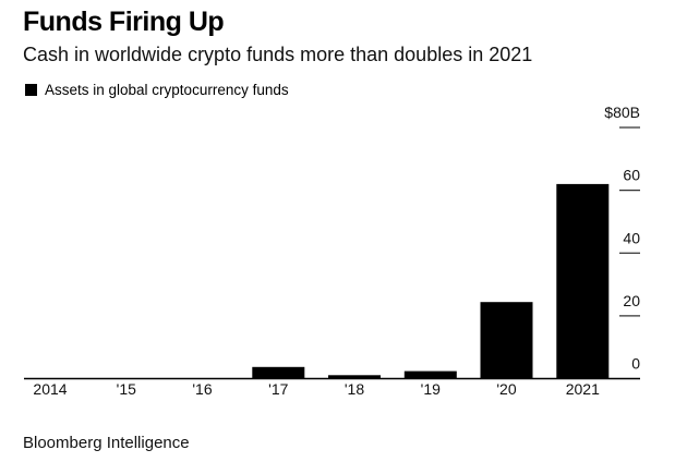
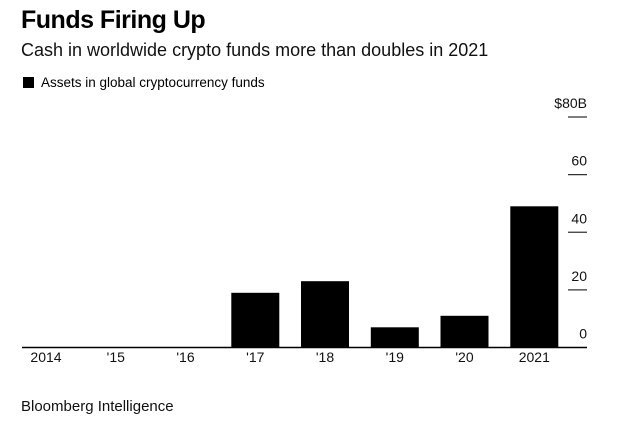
'17: $4B -> $19B
'18: $1B -> $23B
'19: $2B -> $7B
'20: $24B -> $11B
2021: $62B -> $49B
